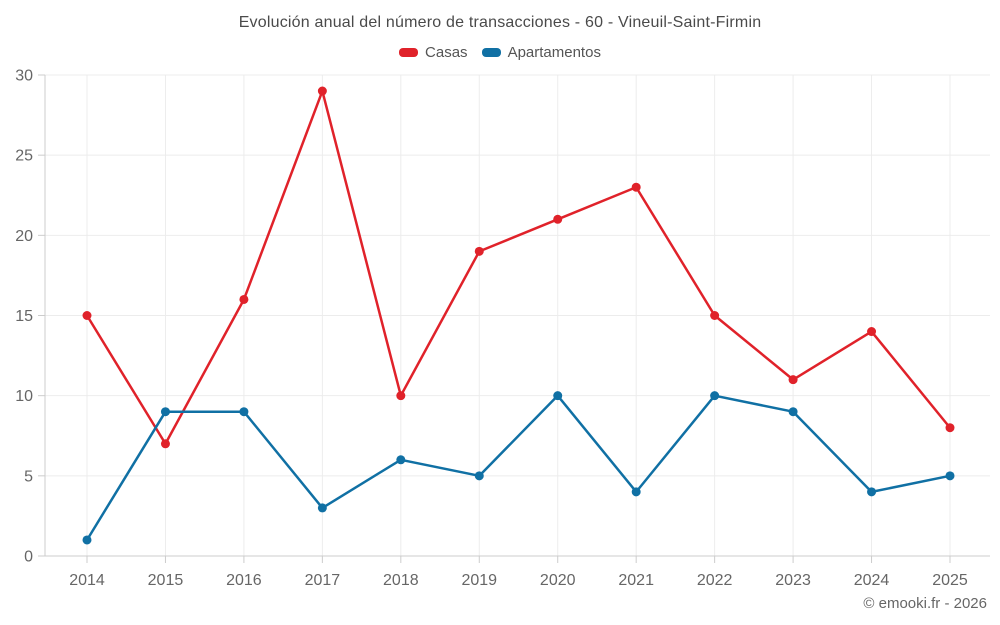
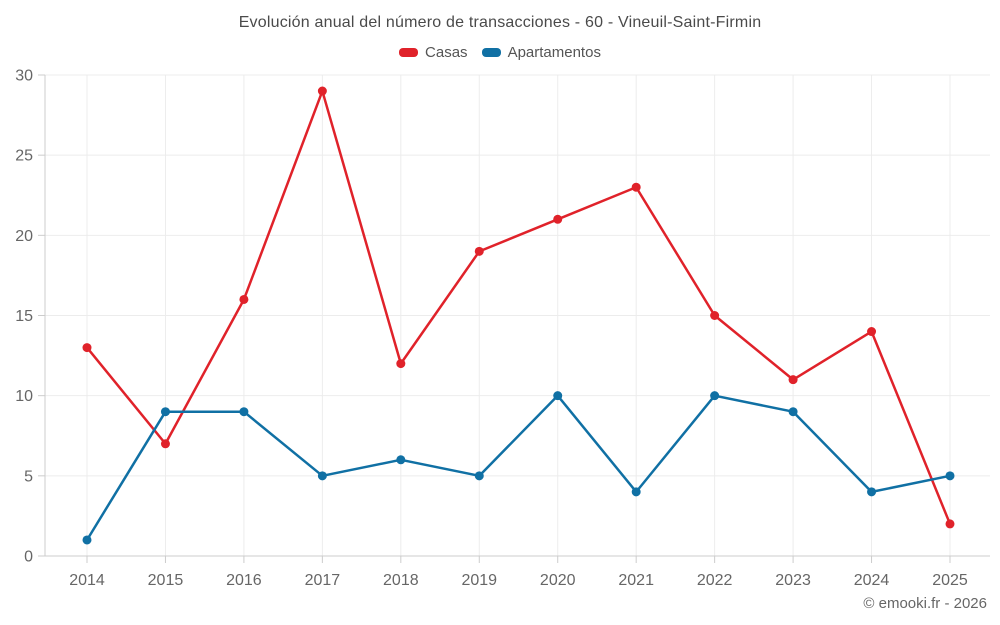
Casas/2014: 15 -> 13
Apartamentos/2017: 3 -> 5
Casas/2018: 10 -> 12
Casas/2025: 8 -> 2
